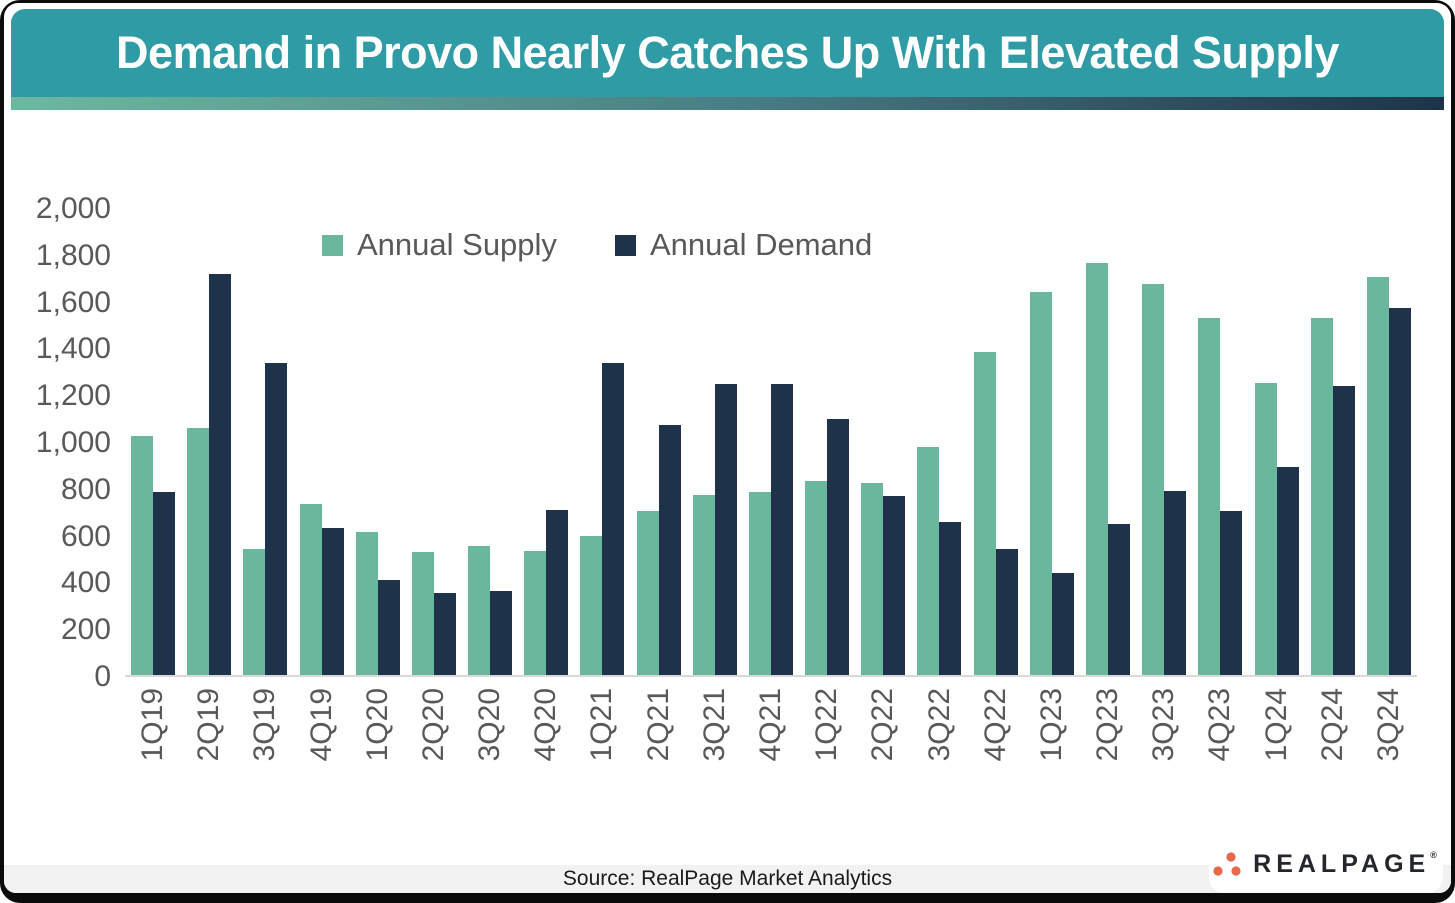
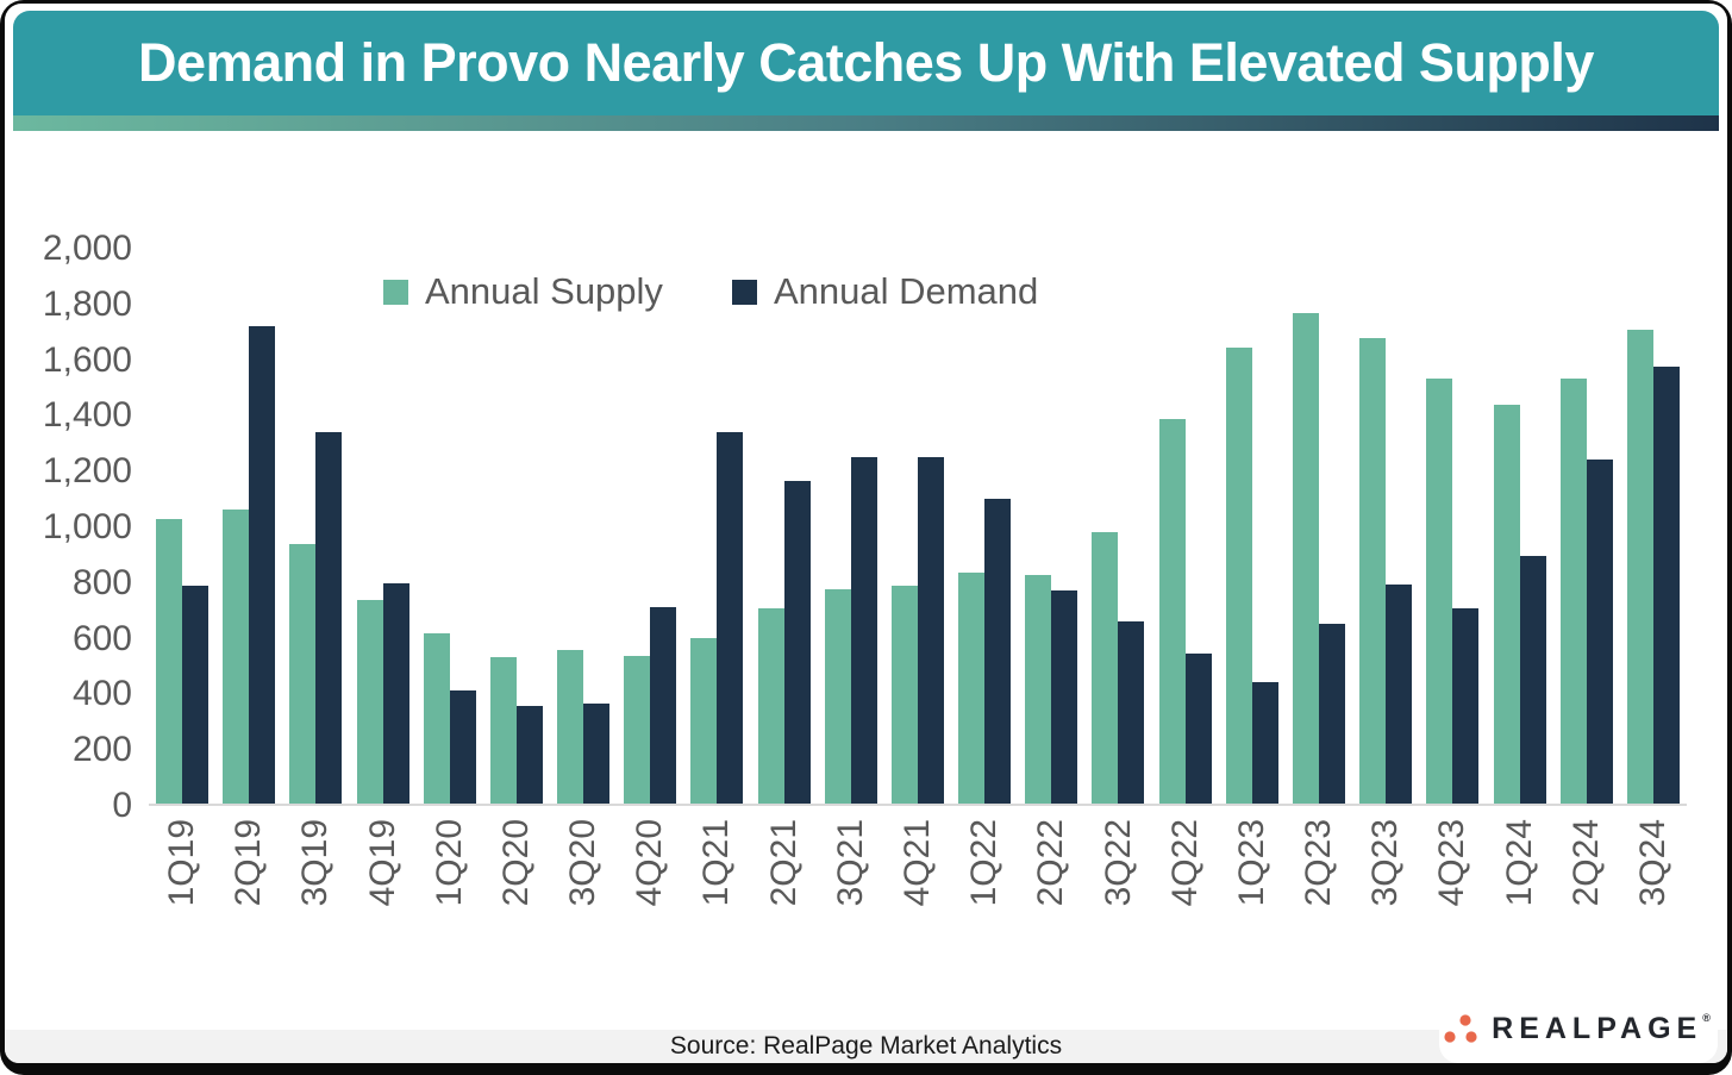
Annual Supply/3Q19: 540 -> 930
Annual Demand/4Q19: 630 -> 790
Annual Demand/2Q21: 1070 -> 1160
Annual Supply/1Q24: 1250 -> 1430
